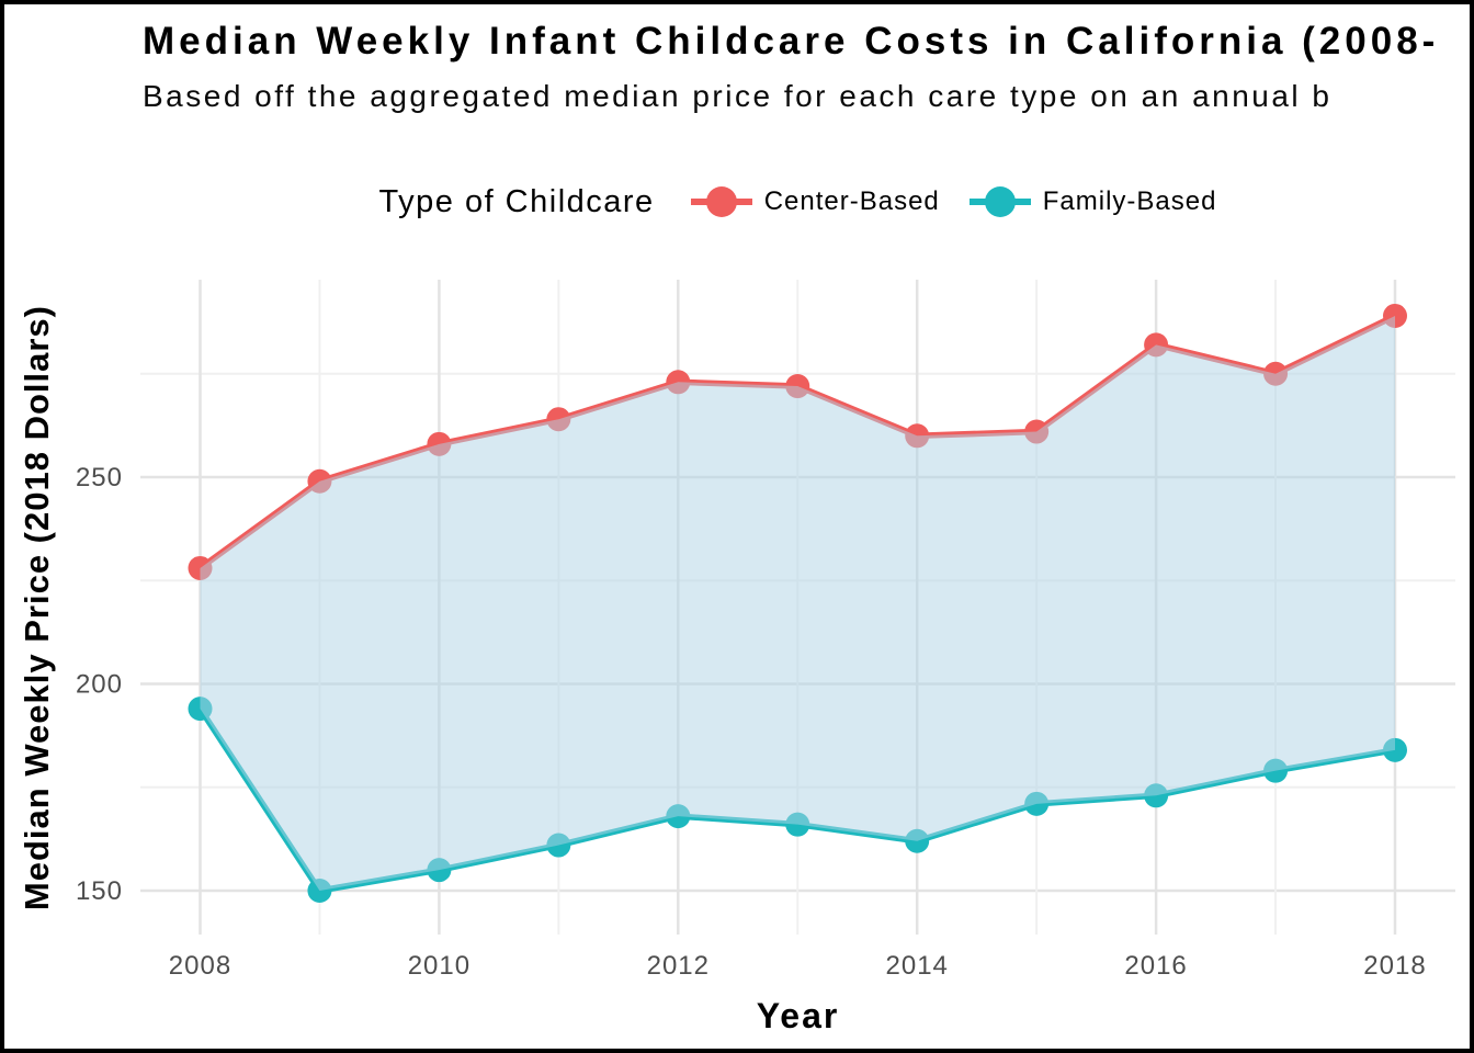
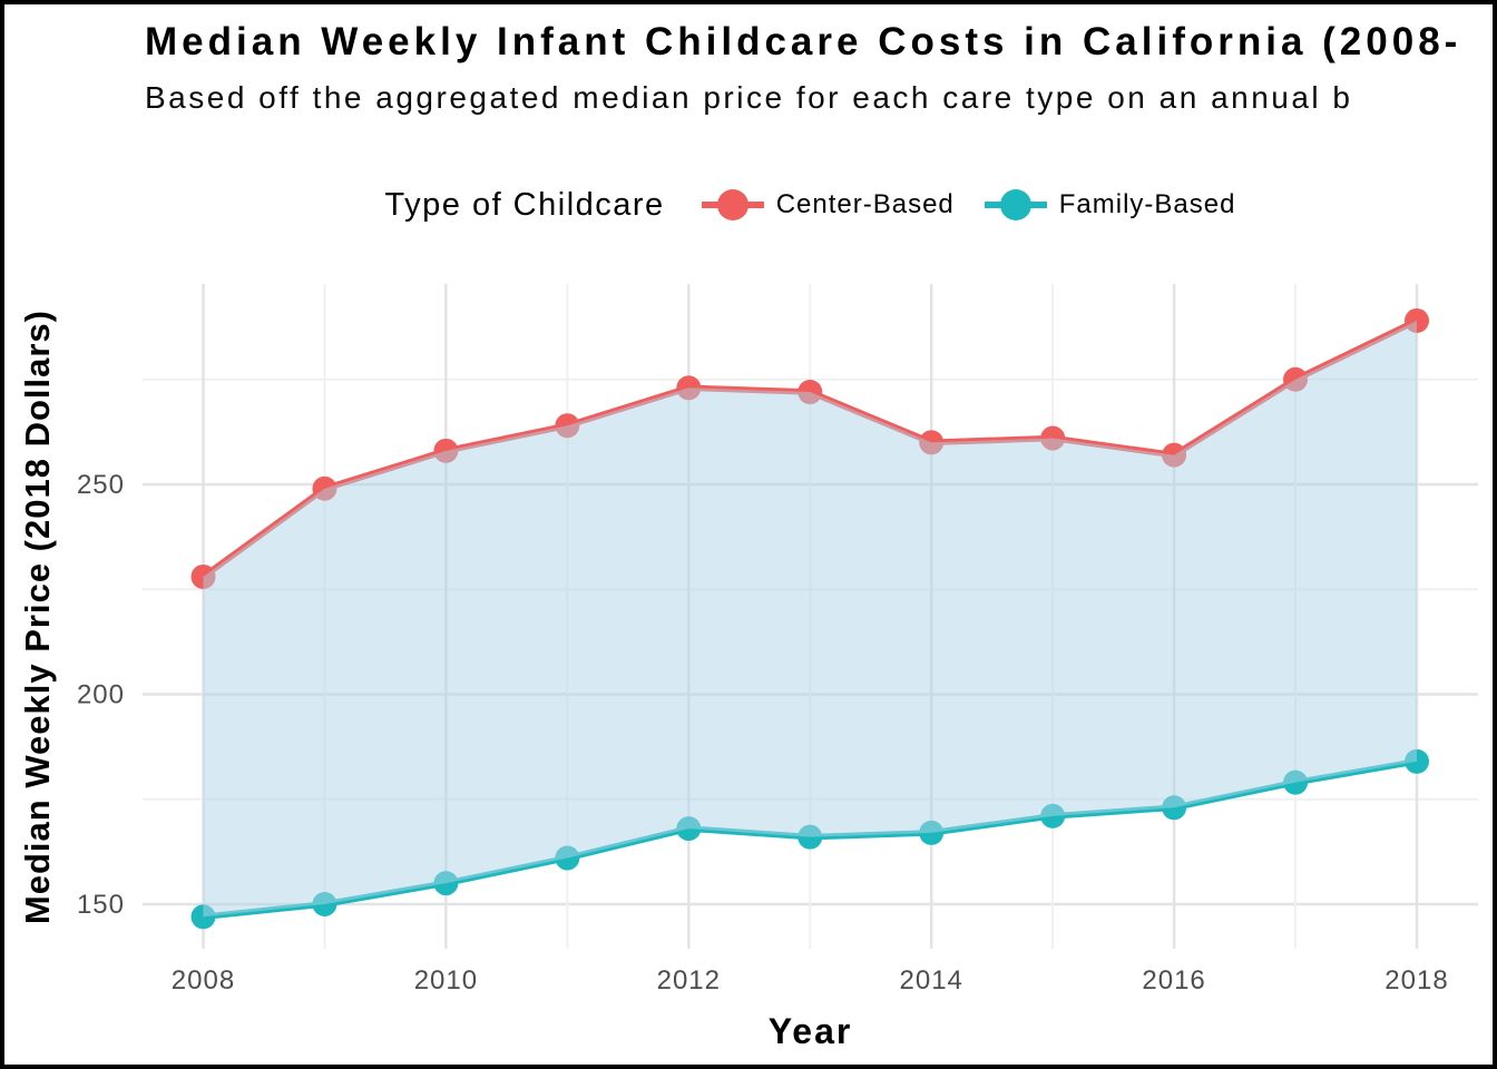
Family-Based/2008: 194 -> 147
Family-Based/2014: 162 -> 167
Center-Based/2016: 282 -> 257
